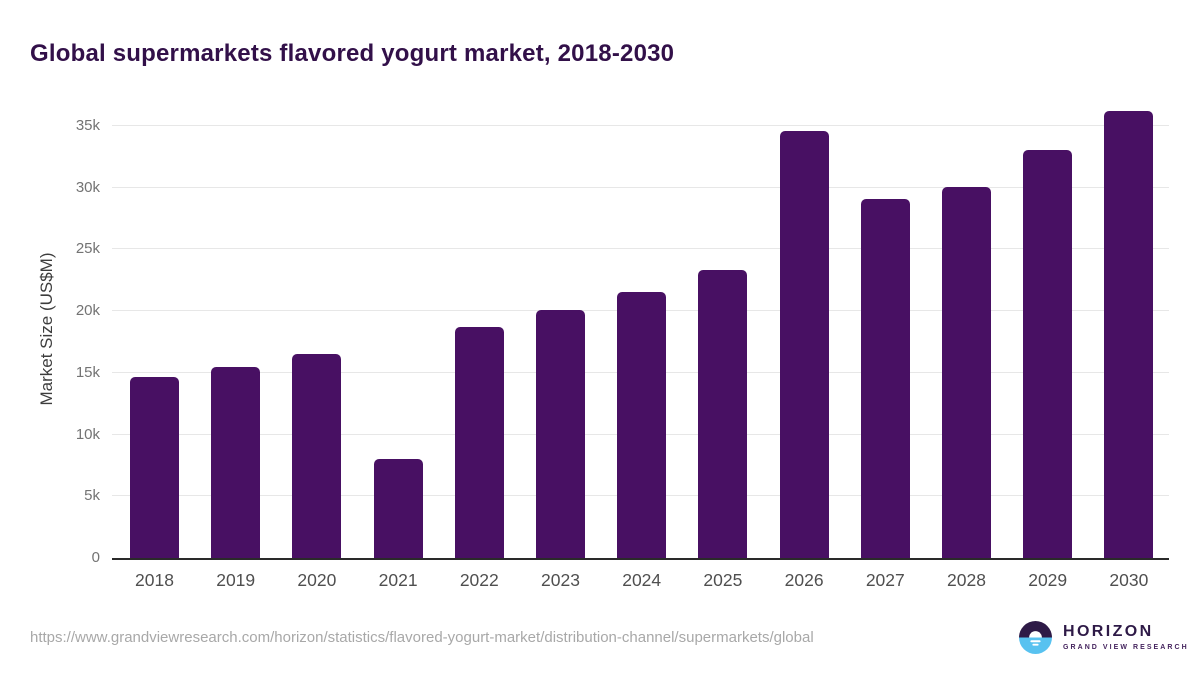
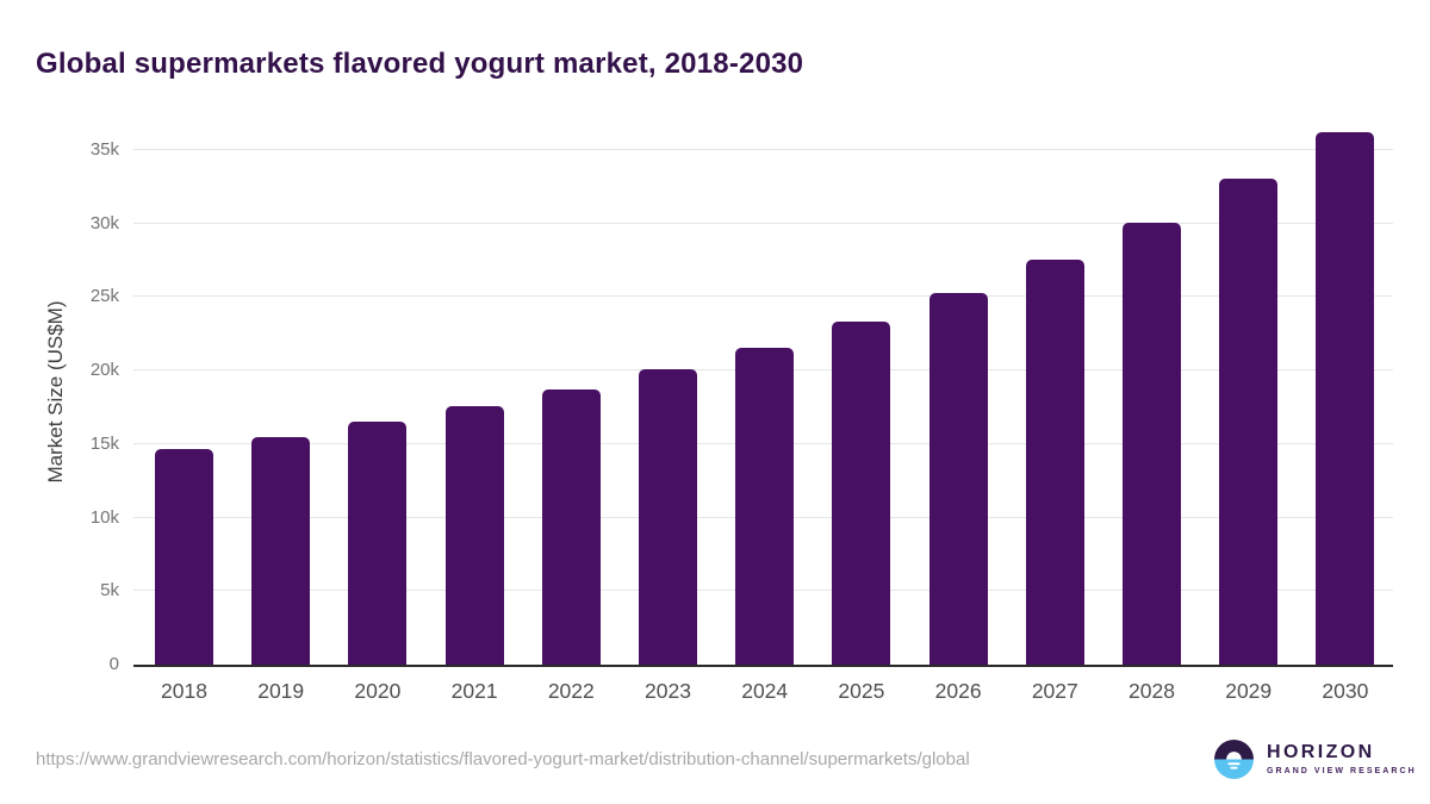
2021: 8.0k -> 17.6k
2026: 34.6k -> 25.3k
2027: 29.1k -> 27.6k
